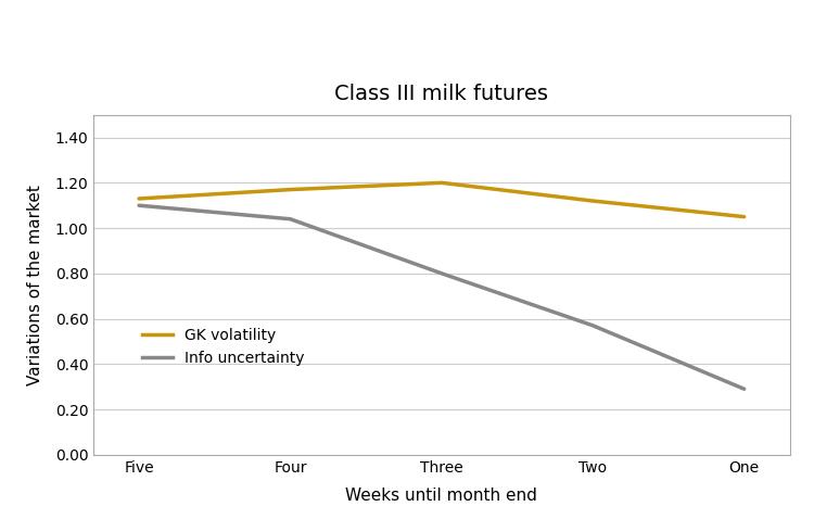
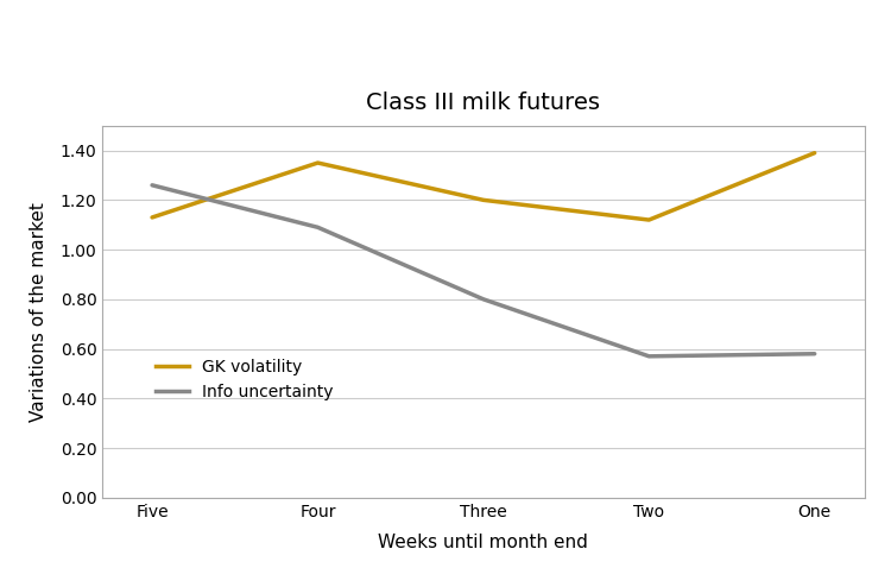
Info uncertainty/Five: 1.10 -> 1.26
GK volatility/Four: 1.17 -> 1.35
Info uncertainty/Four: 1.04 -> 1.09
GK volatility/One: 1.05 -> 1.39
Info uncertainty/One: 0.29 -> 0.58
